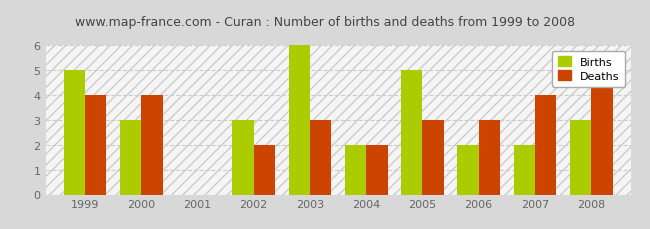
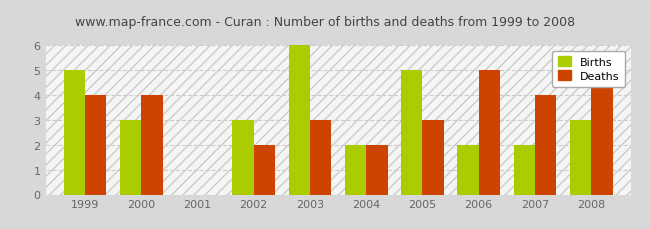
Deaths/2006: 3 -> 5
